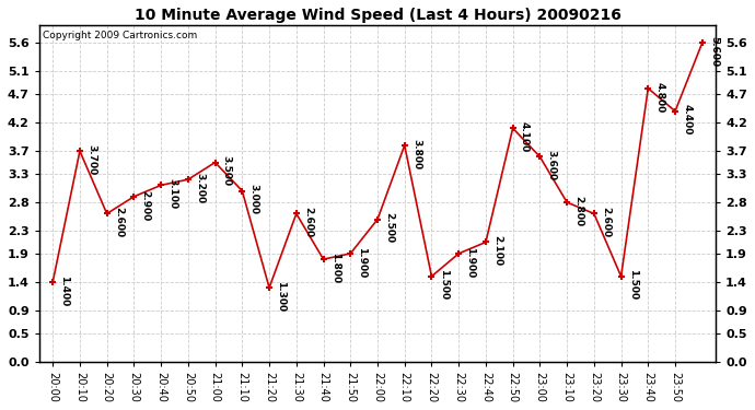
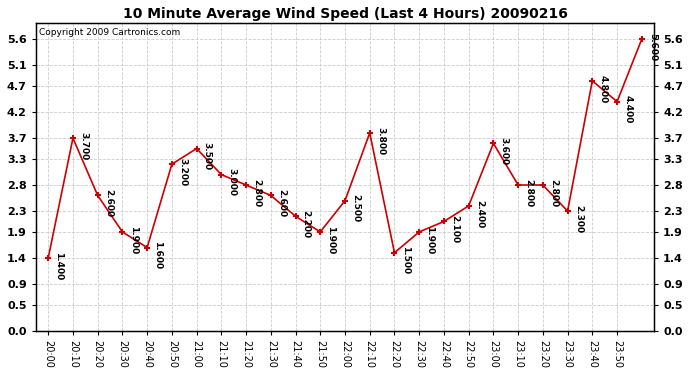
20:30: 2.900 -> 1.900
20:40: 3.100 -> 1.600
21:20: 1.300 -> 2.800
21:40: 1.800 -> 2.200
22:50: 4.100 -> 2.400
23:20: 2.600 -> 2.800
23:30: 1.500 -> 2.300
